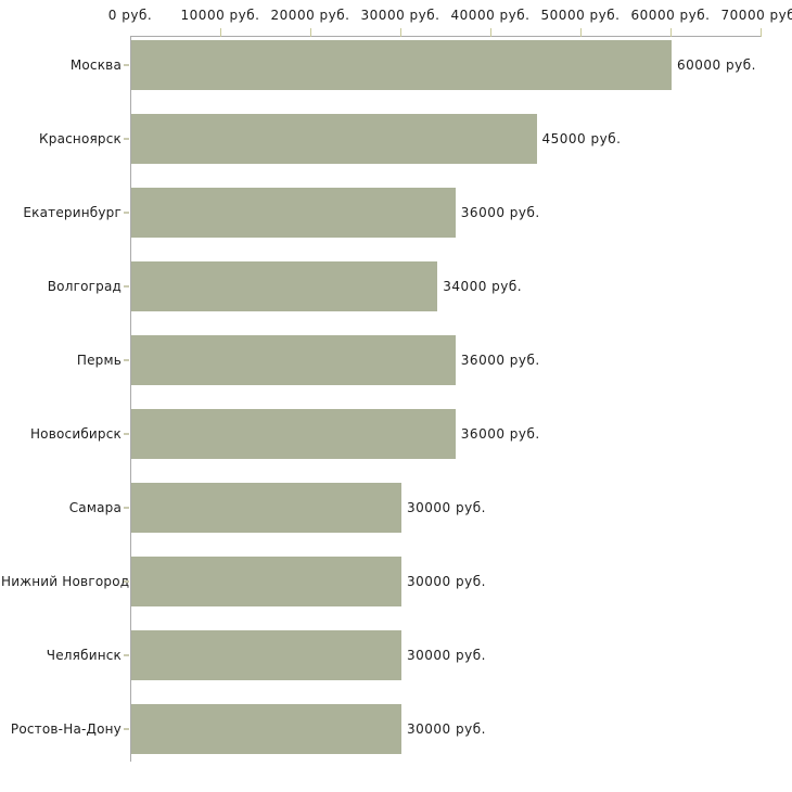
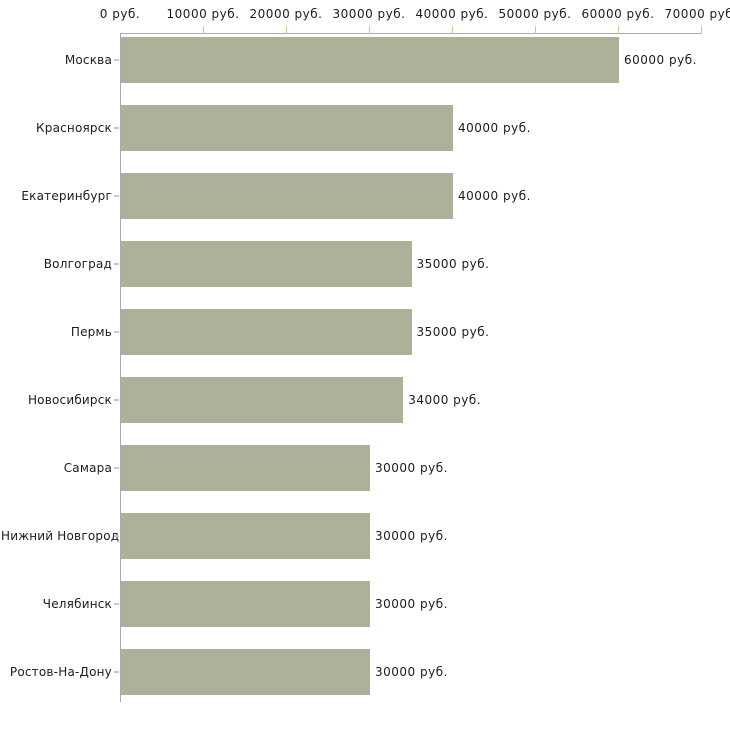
Красноярск: 45000 -> 40000
Екатеринбург: 36000 -> 40000
Волгоград: 34000 -> 35000
Пермь: 36000 -> 35000
Новосибирск: 36000 -> 34000
